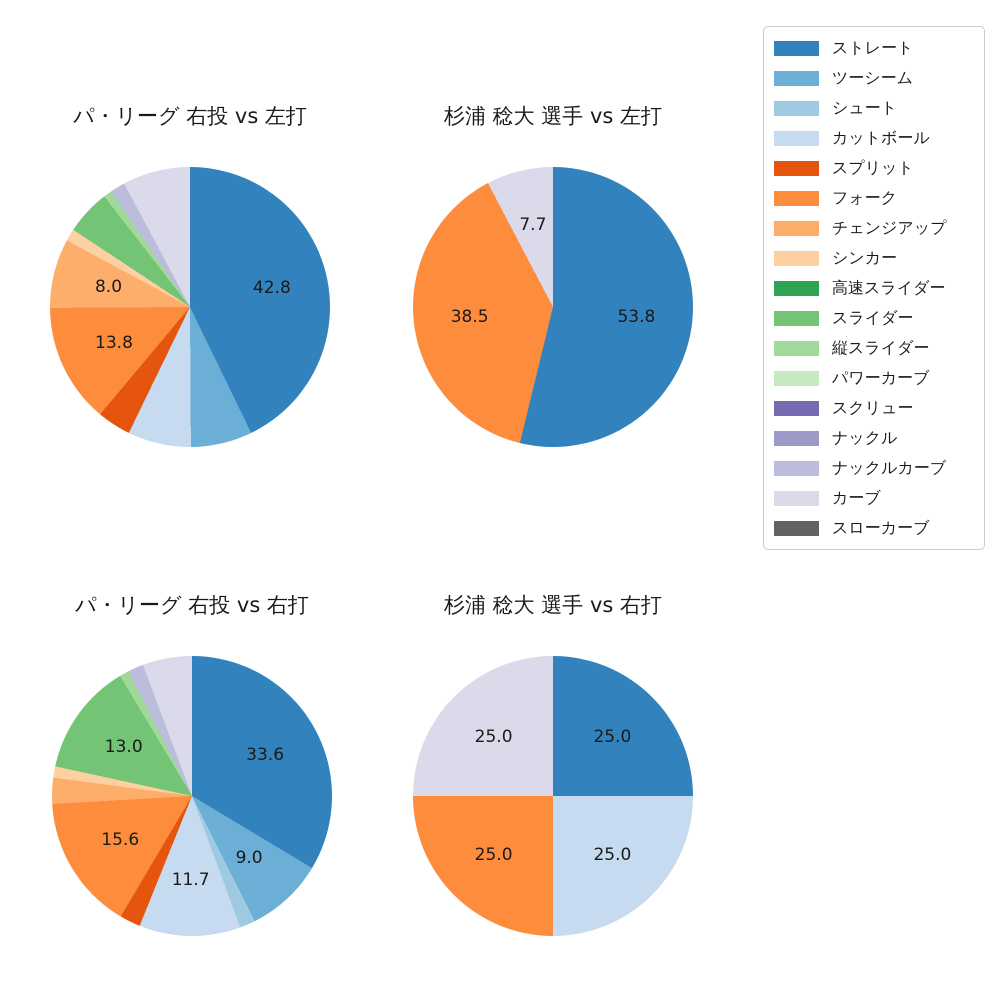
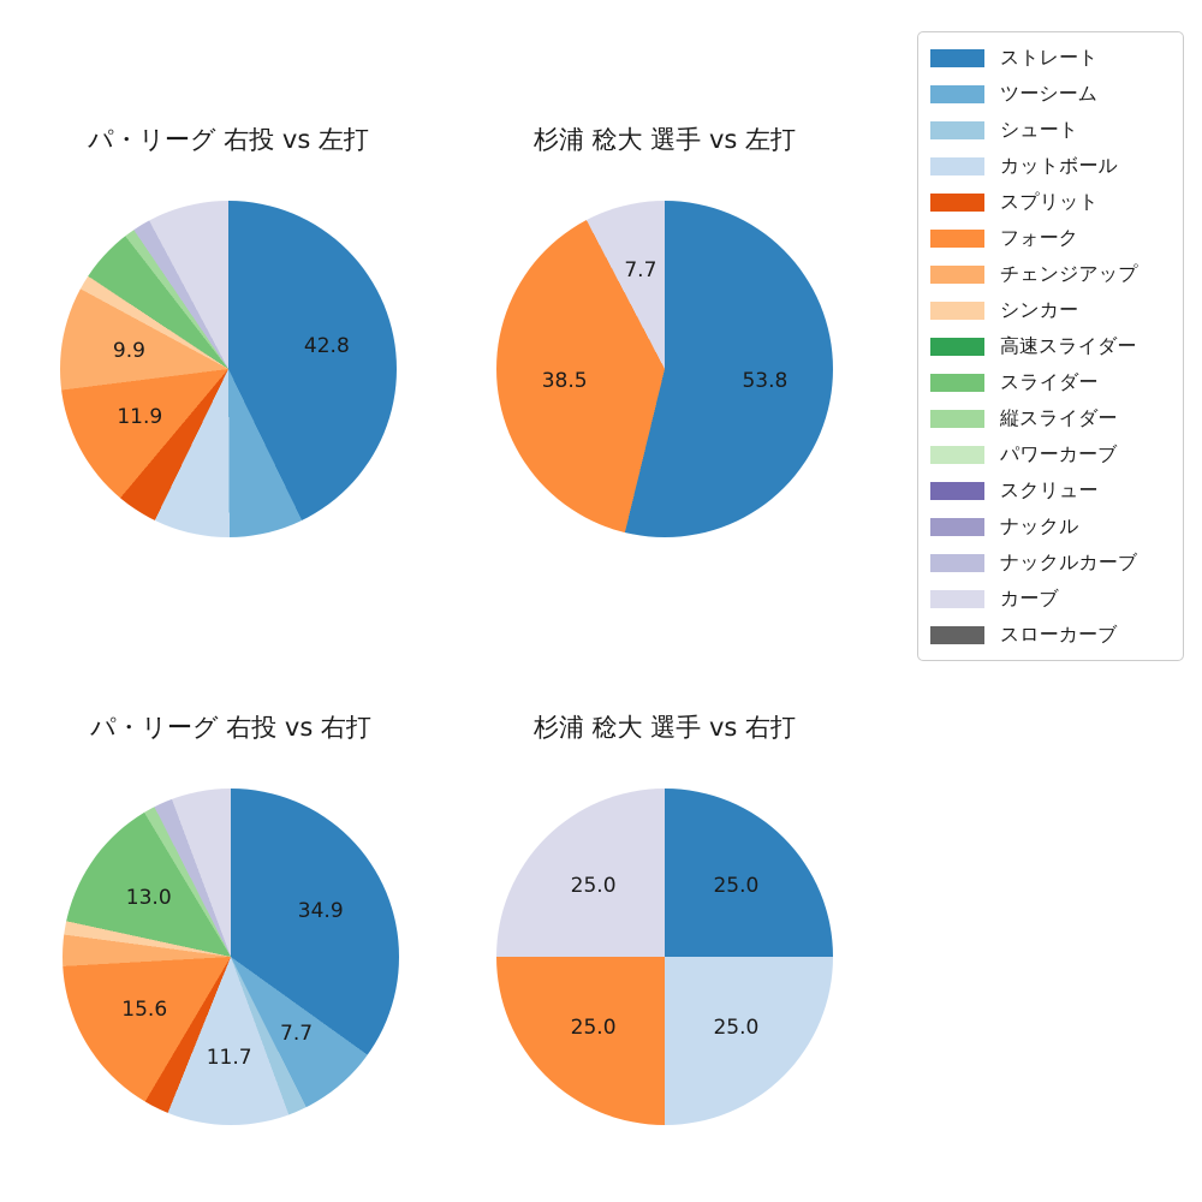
パ・リーグ 右投 vs 左打/フォーク: 13.8 -> 11.9
パ・リーグ 右投 vs 左打/チェンジアップ: 8.0 -> 9.9
パ・リーグ 右投 vs 右打/ストレート: 33.6 -> 34.9
パ・リーグ 右投 vs 右打/ツーシーム: 9.0 -> 7.7
